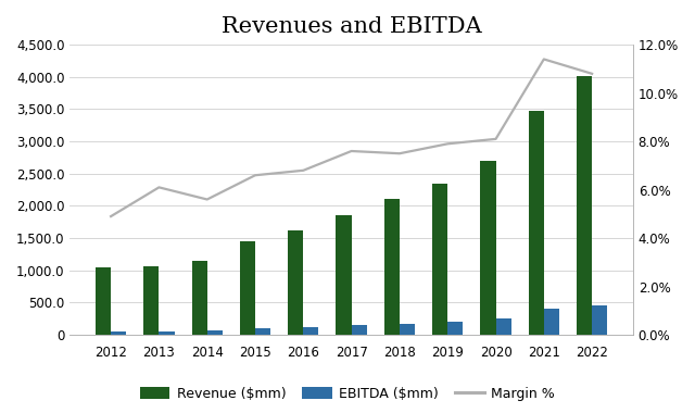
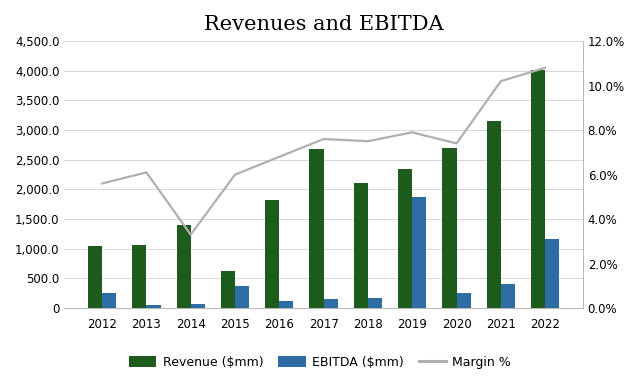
Margin %/2012: 4.9% -> 5.6%
EBITDA ($mm)/2012: 60 -> 260
Revenue ($mm)/2014: 1,150 -> 1,400
Margin %/2014: 5.6% -> 3.3%
Revenue ($mm)/2015: 1,450 -> 620
Margin %/2015: 6.6% -> 6.0%
EBITDA ($mm)/2015: 100 -> 380
Revenue ($mm)/2016: 1,620 -> 1,820
Revenue ($mm)/2017: 1,850 -> 2,680
EBITDA ($mm)/2019: 200 -> 1,880
Margin %/2020: 8.1% -> 7.4%
Revenue ($mm)/2021: 3,470 -> 3,160
Margin %/2021: 11.4% -> 10.2%
EBITDA ($mm)/2022: 450 -> 1,160
